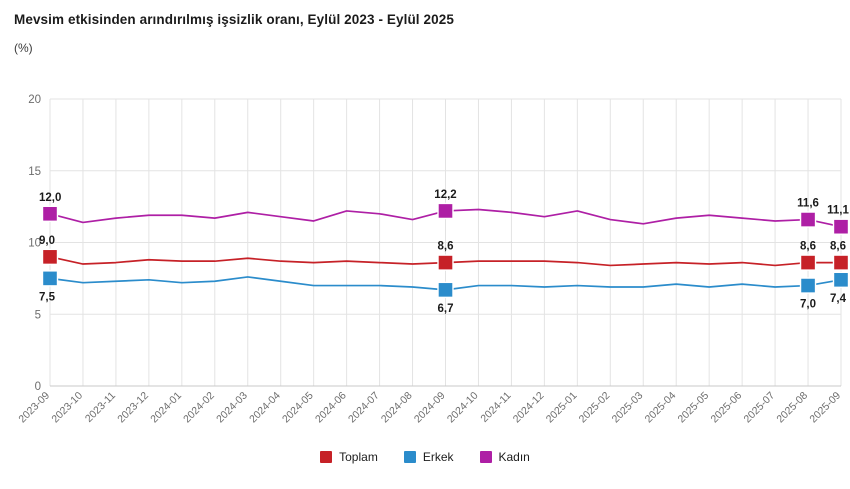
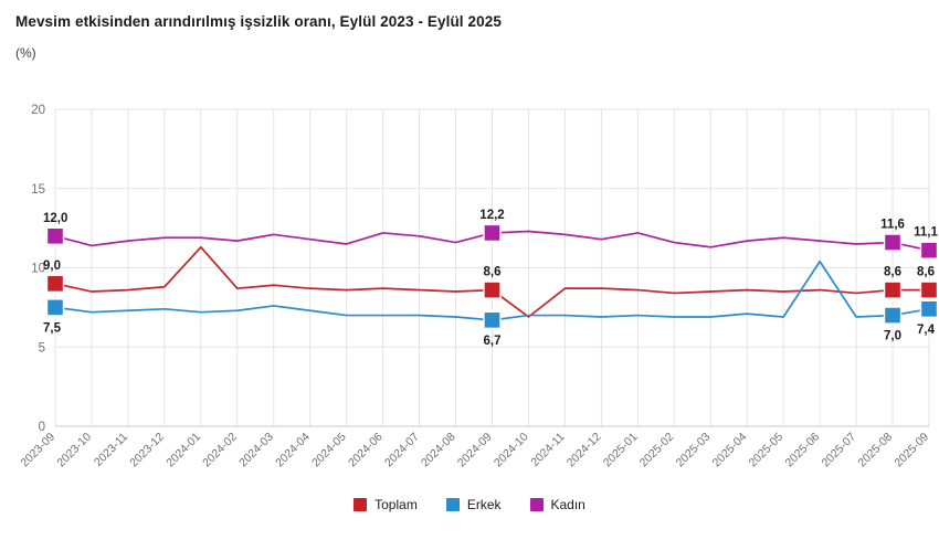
Toplam/2024-01: 8.7 -> 11.3
Toplam/2024-10: 8.7 -> 6.9
Erkek/2025-06: 7.1 -> 10.4
